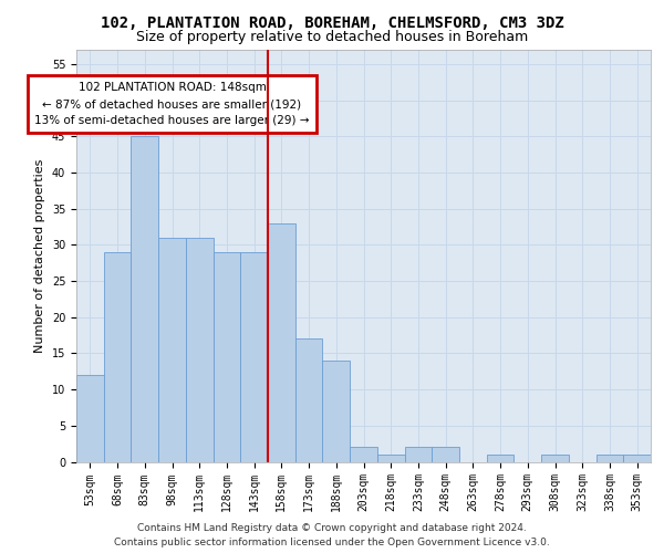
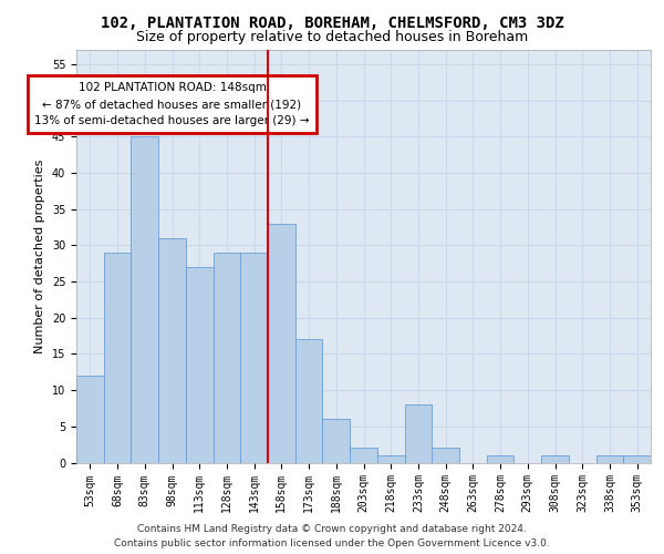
113sqm: 31 -> 27
188sqm: 14 -> 6
233sqm: 2 -> 8
